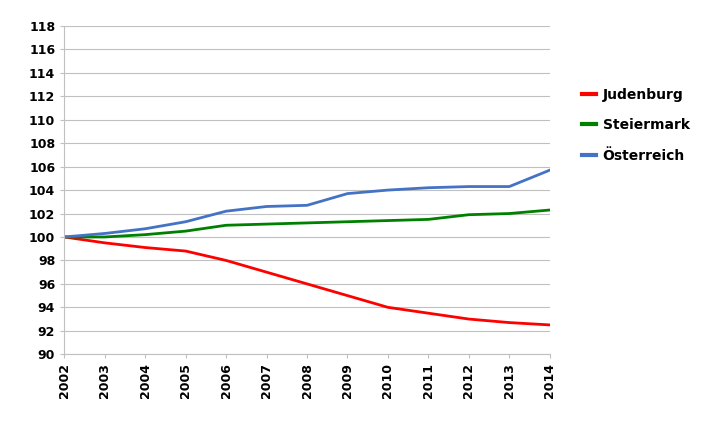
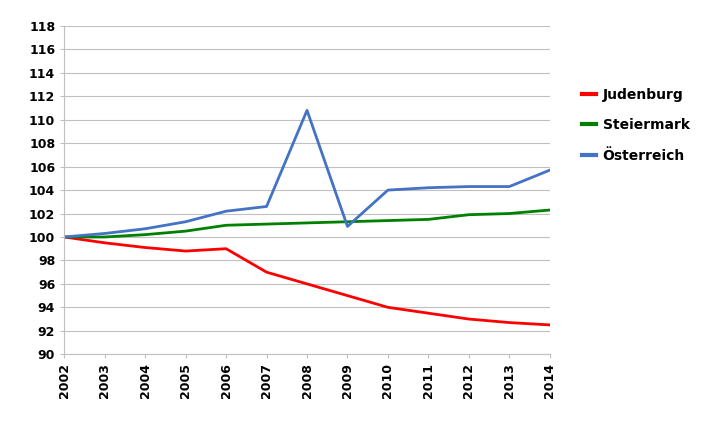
Judenburg/2006: 98.0 -> 99.0
Österreich/2008: 102.7 -> 110.8
Österreich/2009: 103.7 -> 100.9
